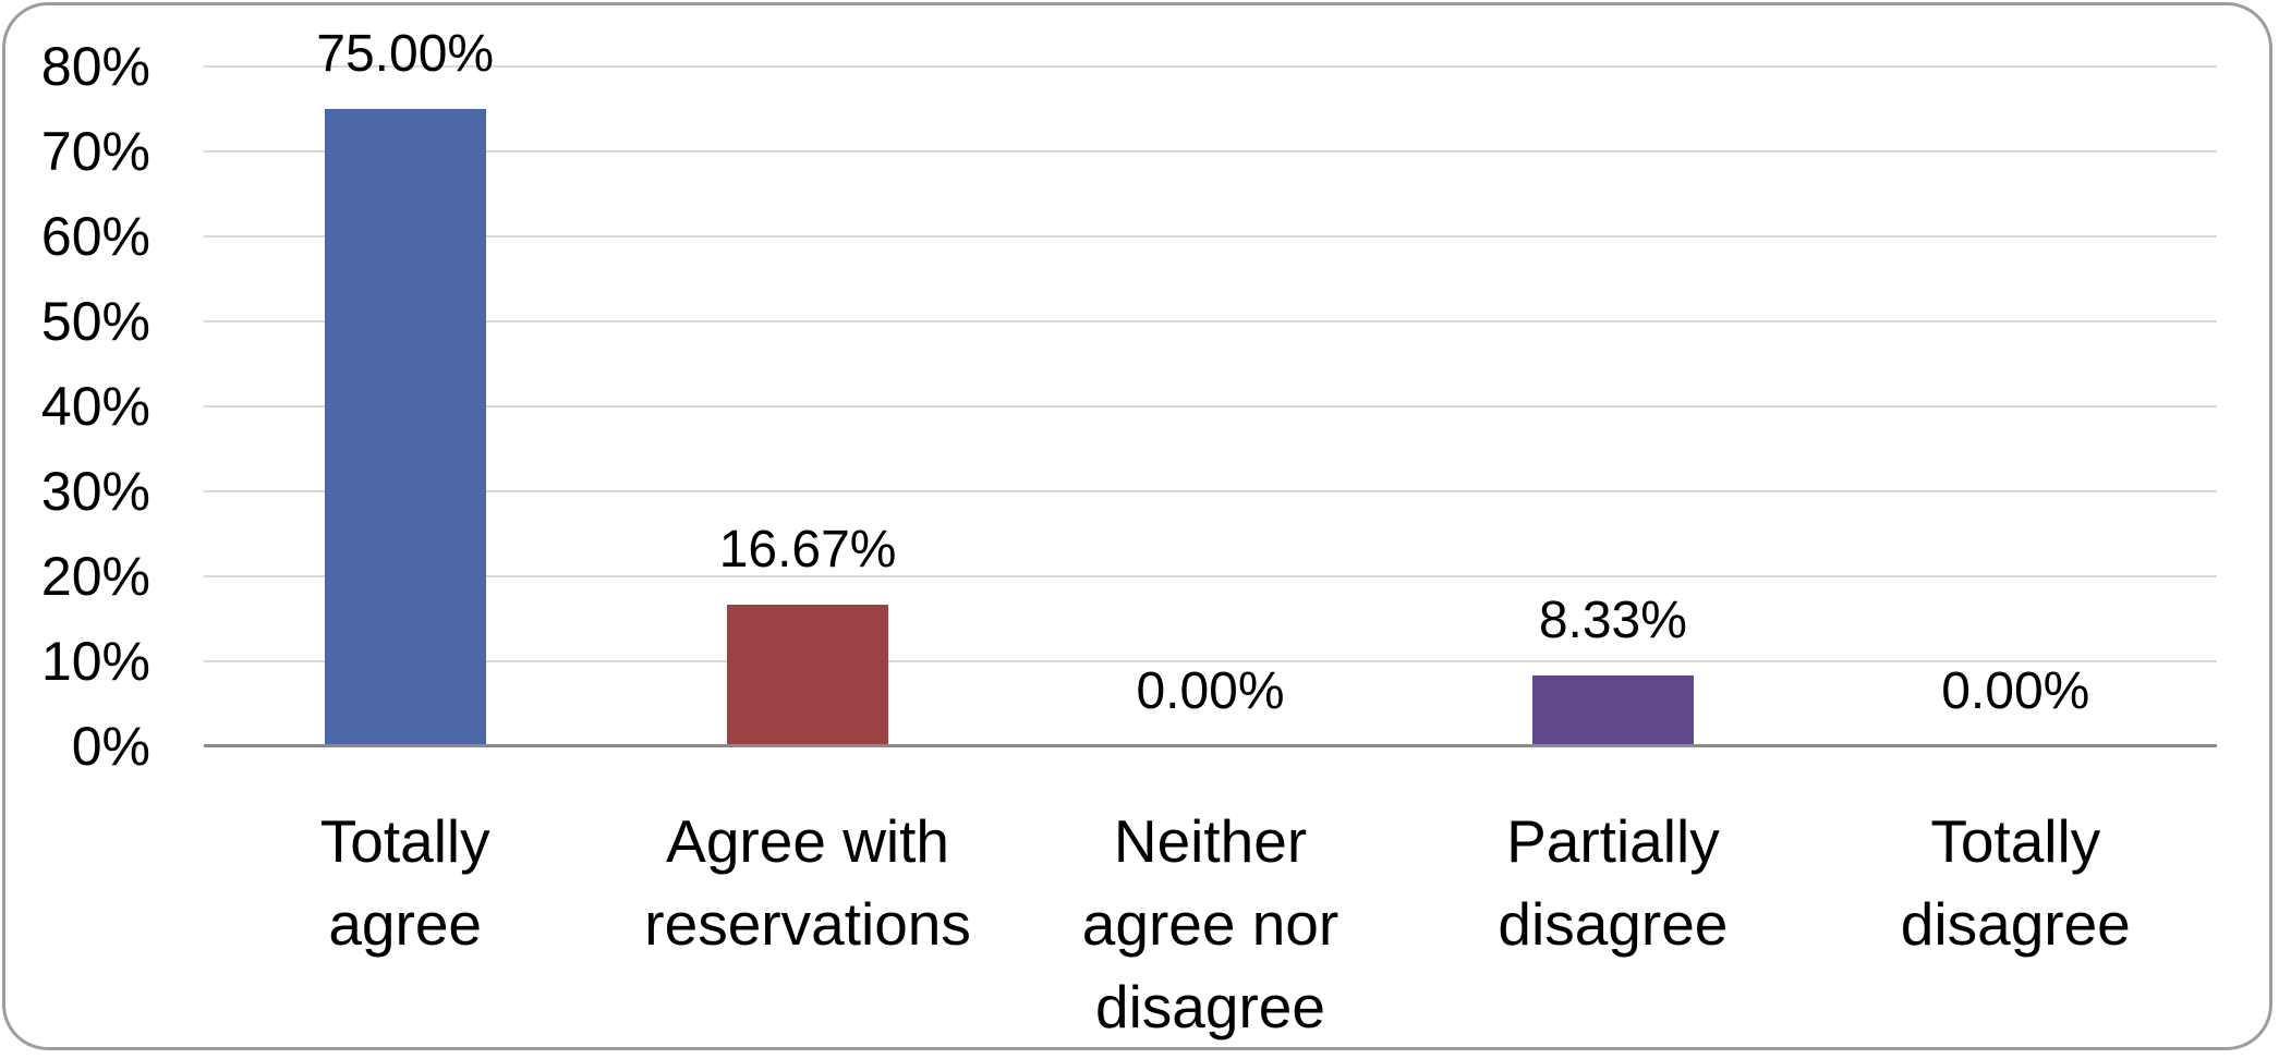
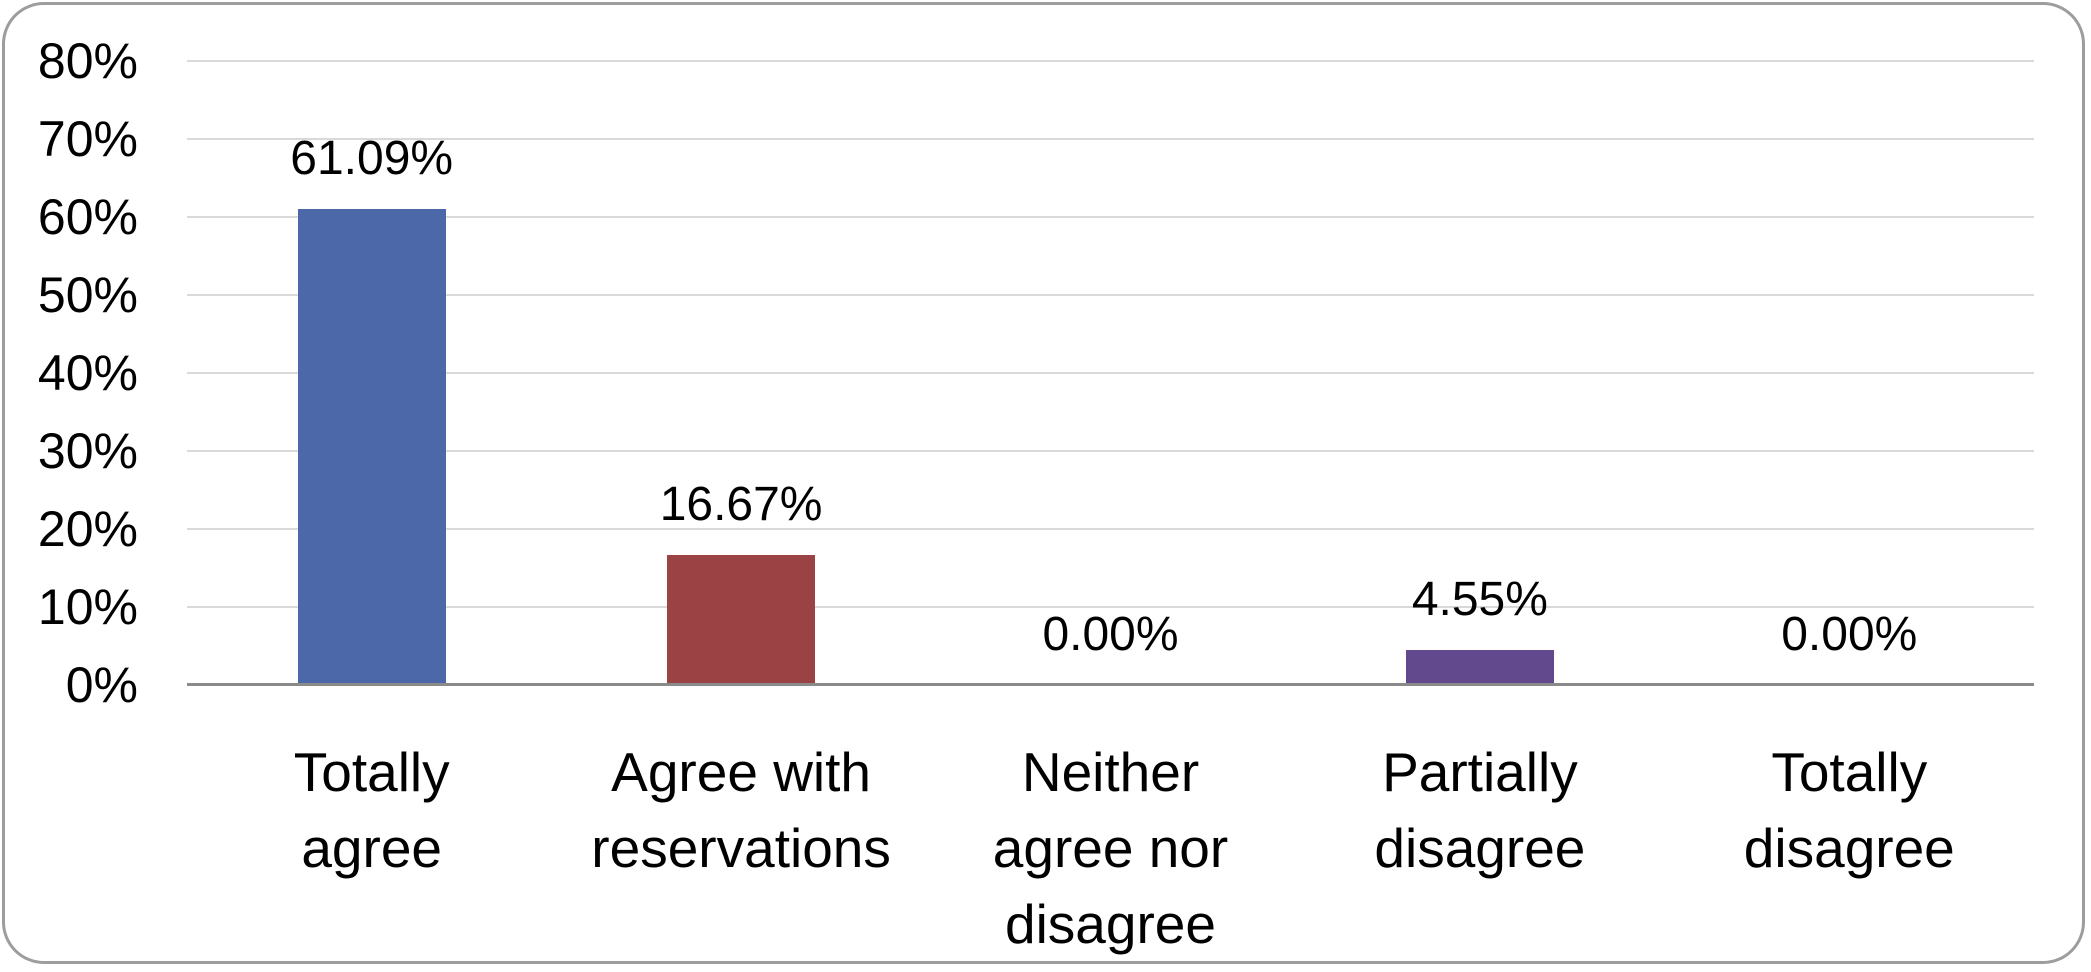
Totally agree: 75.00% -> 61.09%
Partially disagree: 8.33% -> 4.55%
